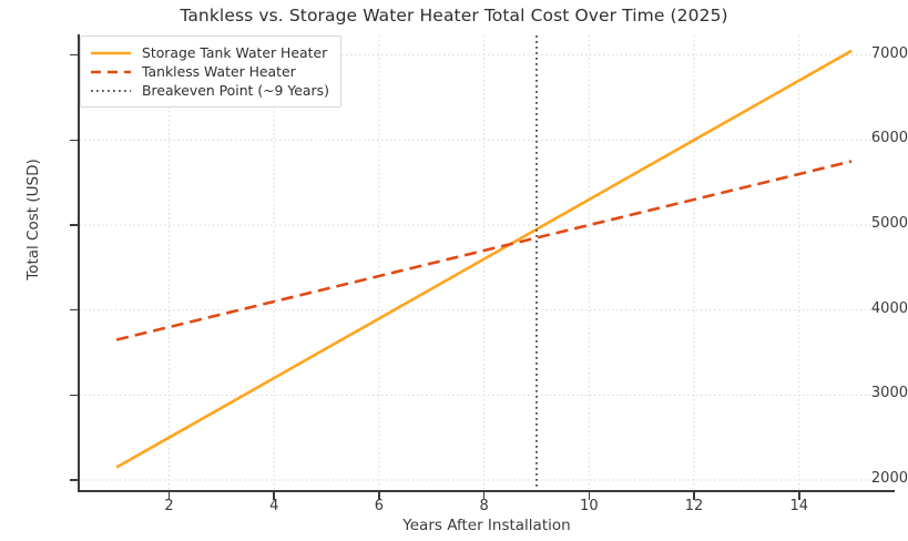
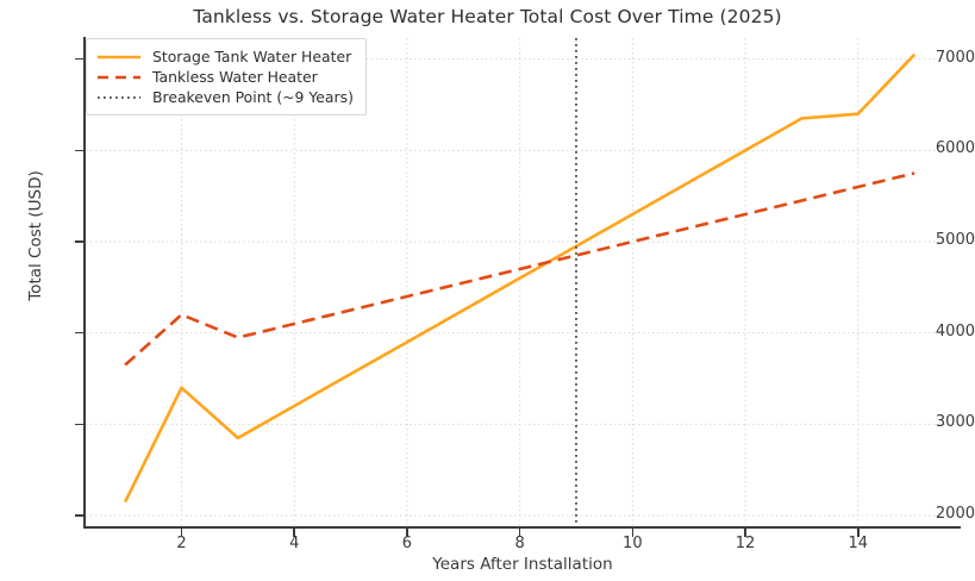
Storage Tank Water Heater/2: 2500 -> 3400
Tankless Water Heater/2: 3800 -> 4200
Storage Tank Water Heater/14: 6700 -> 6400
